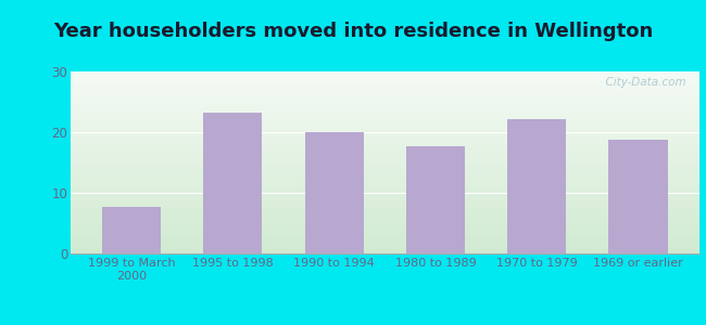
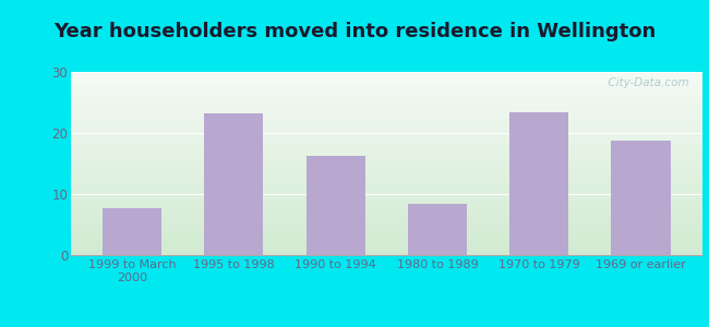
1990 to 1994: 20.0 -> 16.2
1980 to 1989: 17.7 -> 8.4
1970 to 1979: 22.2 -> 23.4
